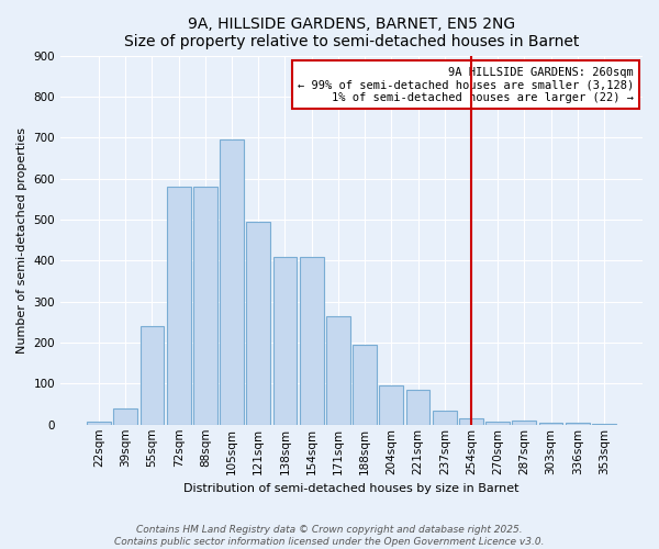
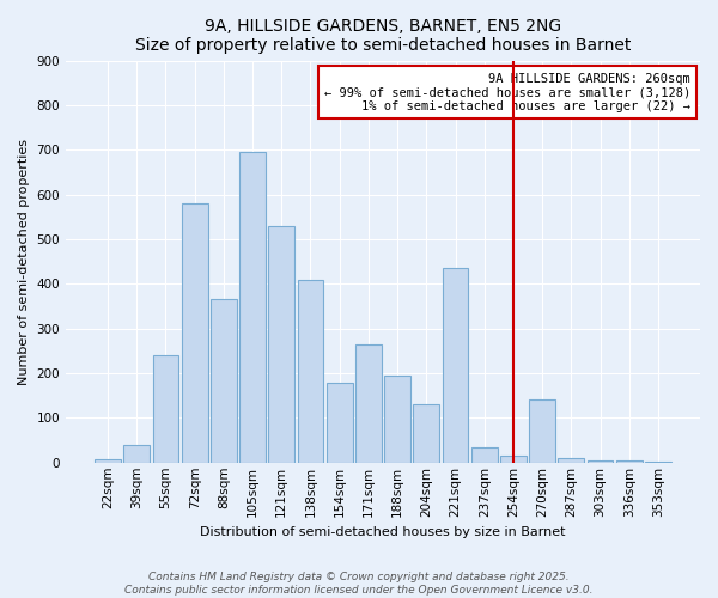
88sqm: 580 -> 365
121sqm: 495 -> 530
154sqm: 410 -> 180
204sqm: 95 -> 130
221sqm: 85 -> 435
270sqm: 8 -> 140
